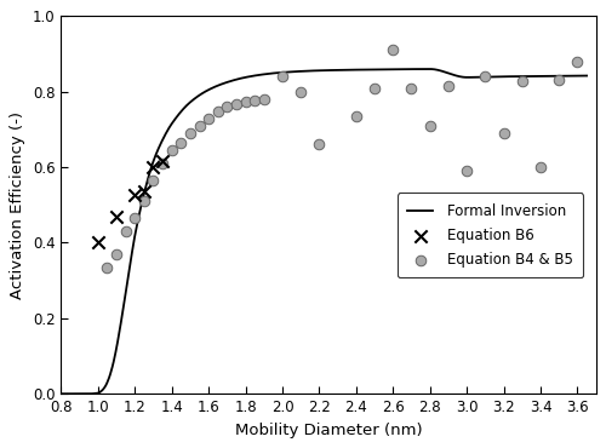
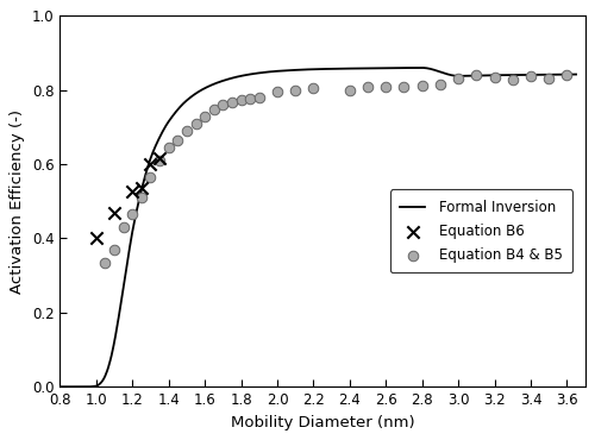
Equation B4 & B5/2.0: 0.840 -> 0.795
Equation B4 & B5/2.2: 0.660 -> 0.805
Equation B4 & B5/2.4: 0.735 -> 0.800
Equation B4 & B5/2.6: 0.910 -> 0.810
Equation B4 & B5/2.8: 0.710 -> 0.812
Equation B4 & B5/3.0: 0.590 -> 0.830
Equation B4 & B5/3.2: 0.690 -> 0.835
Equation B4 & B5/3.4: 0.600 -> 0.838
Equation B4 & B5/3.6: 0.880 -> 0.840
